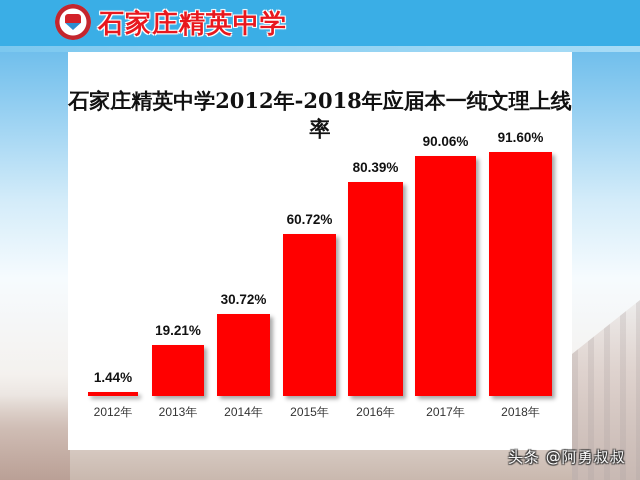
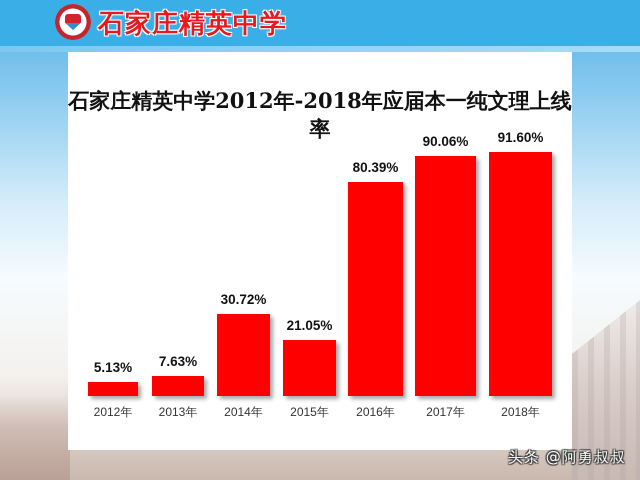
2012年: 1.44% -> 5.13%
2013年: 19.21% -> 7.63%
2015年: 60.72% -> 21.05%
